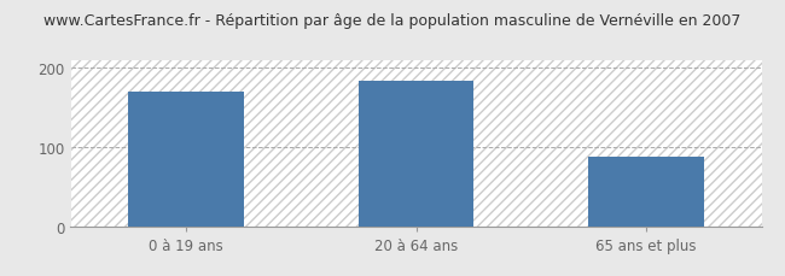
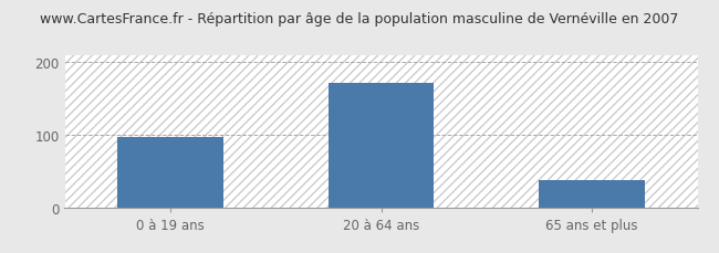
0 à 19 ans: 170 -> 97
20 à 64 ans: 184 -> 171
65 ans et plus: 88 -> 38
